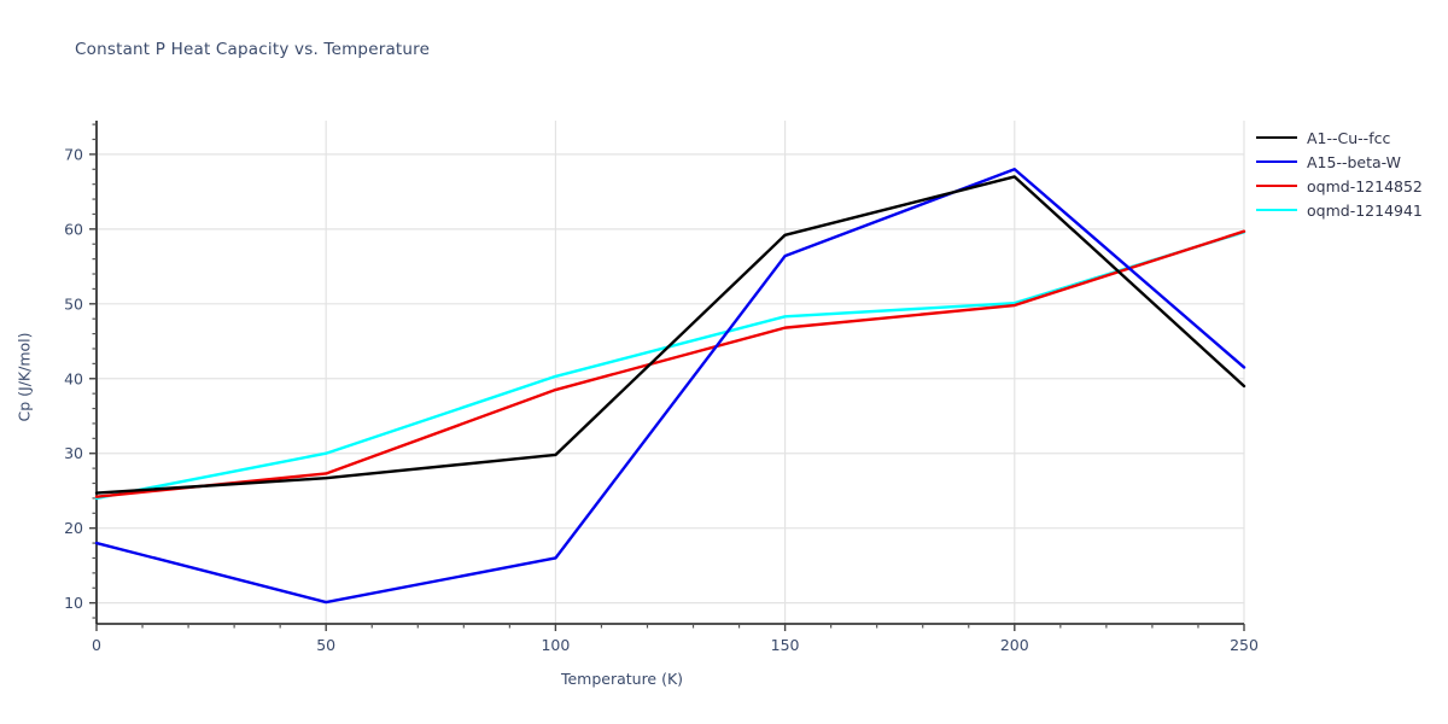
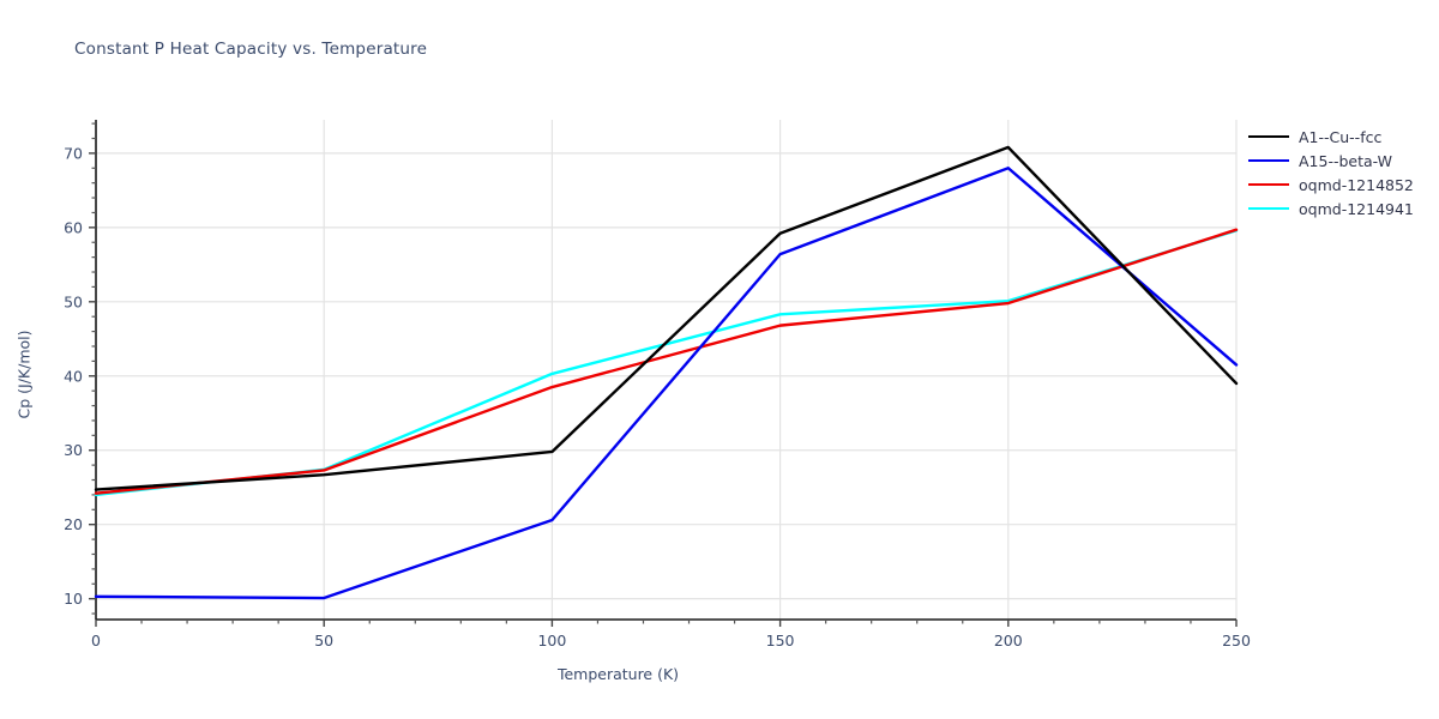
A15--beta-W/0: 18 -> 10
oqmd-1214941/50: 30 -> 27
A15--beta-W/100: 16 -> 21
A1--Cu--fcc/200: 67 -> 71
